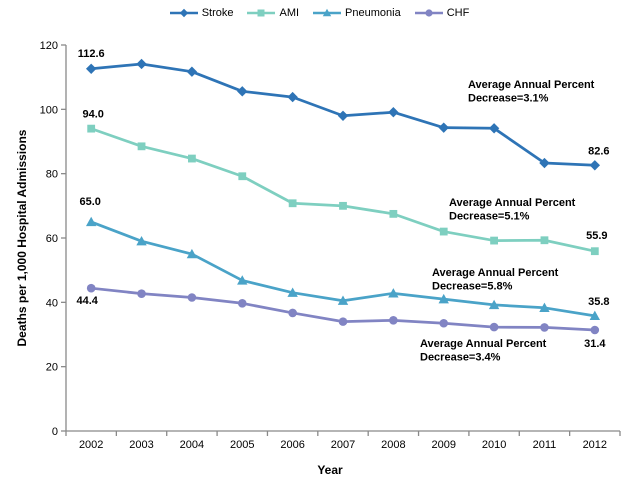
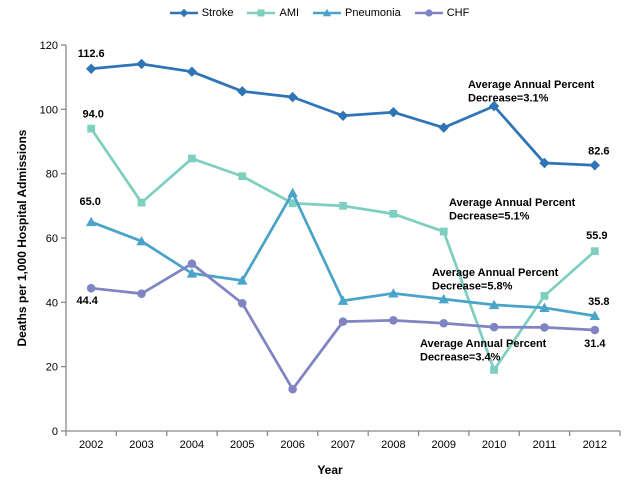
AMI/2003: 88 -> 71
Pneumonia/2004: 55 -> 49
CHF/2004: 42 -> 52
Pneumonia/2006: 43 -> 74
CHF/2006: 37 -> 13
Stroke/2010: 94 -> 101
AMI/2010: 59 -> 19
AMI/2011: 59 -> 42
